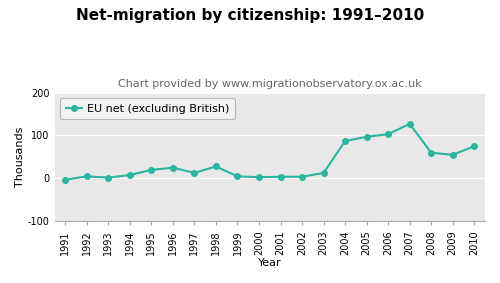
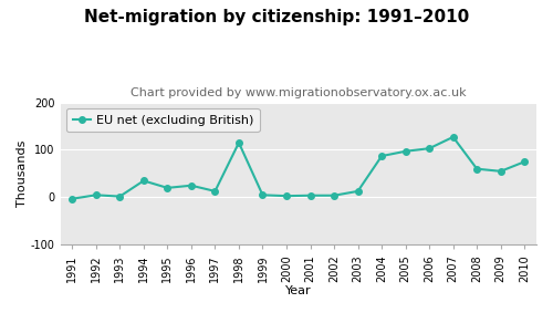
1994: 8 -> 35
1998: 28 -> 115
